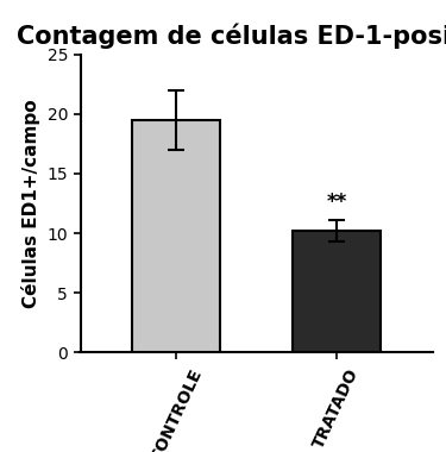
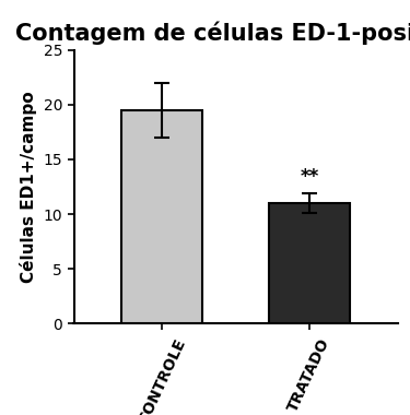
TRATADO: 10.2 -> 11.0
